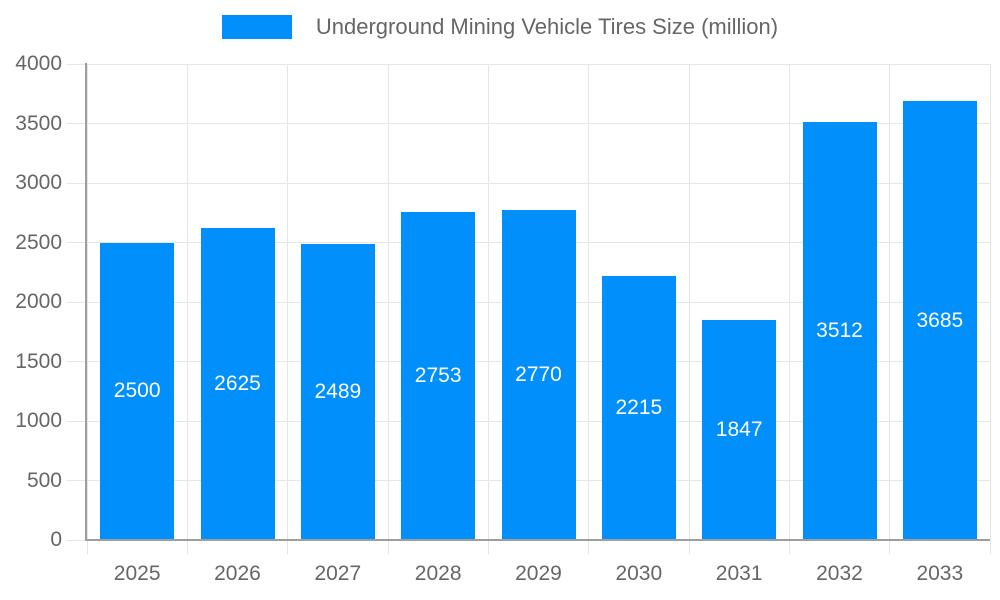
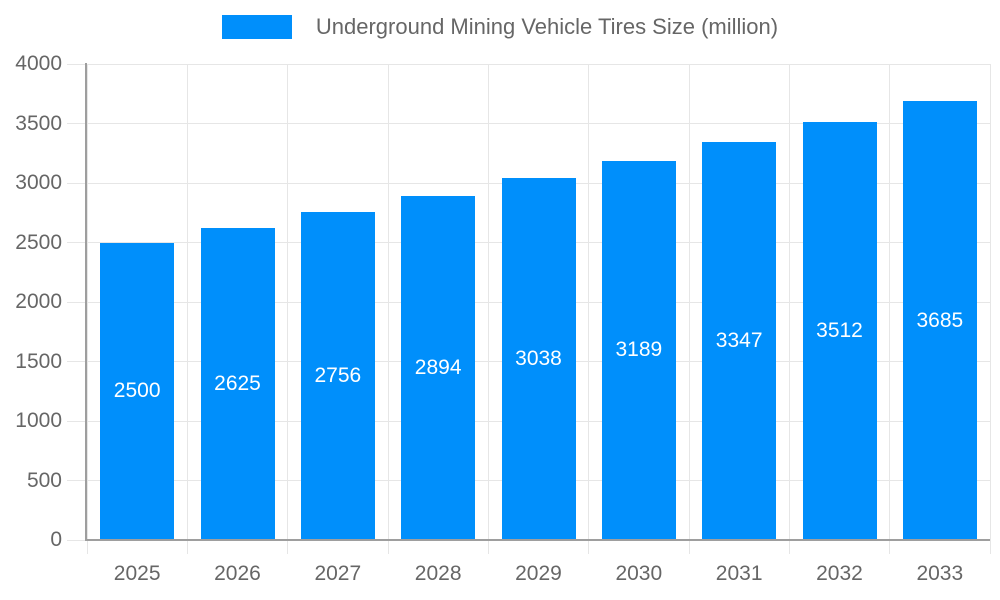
2027: 2489 -> 2756
2028: 2753 -> 2894
2029: 2770 -> 3038
2030: 2215 -> 3189
2031: 1847 -> 3347
